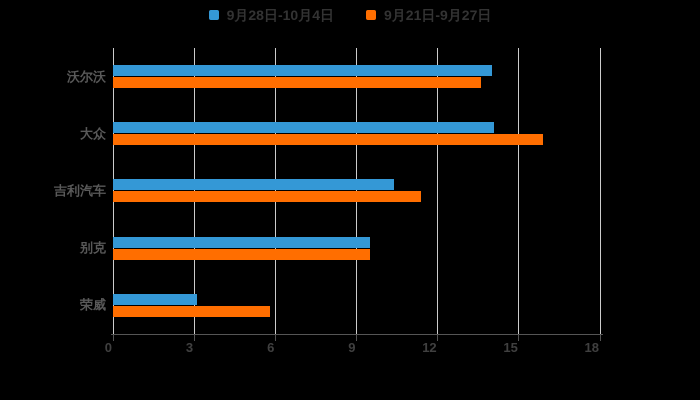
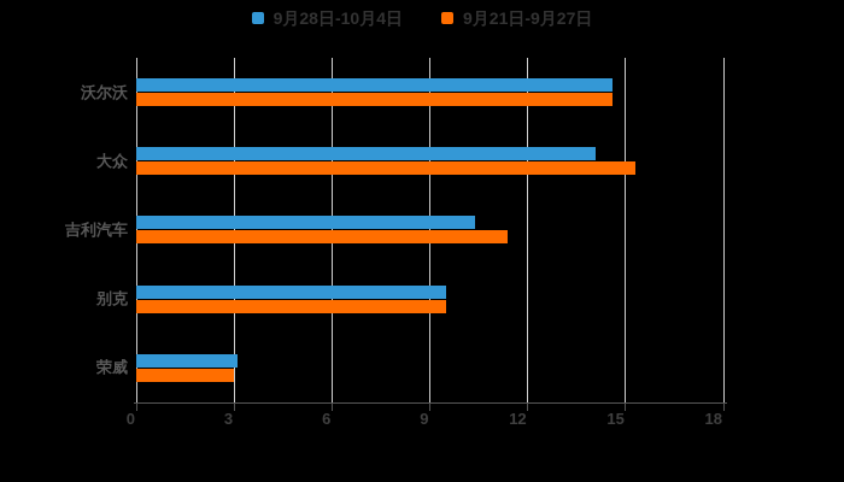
9月28日-10月4日/沃尔沃: 14.0 -> 14.6
9月21日-9月27日/沃尔沃: 13.6 -> 14.6
9月21日-9月27日/大众: 15.9 -> 15.3
9月21日-9月27日/荣威: 5.8 -> 3.0
